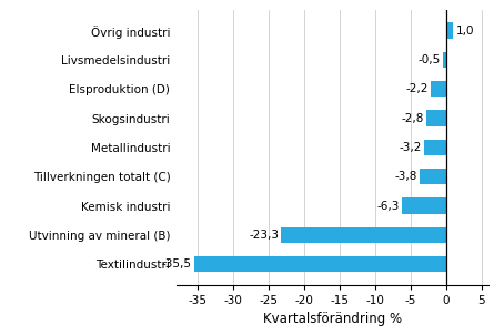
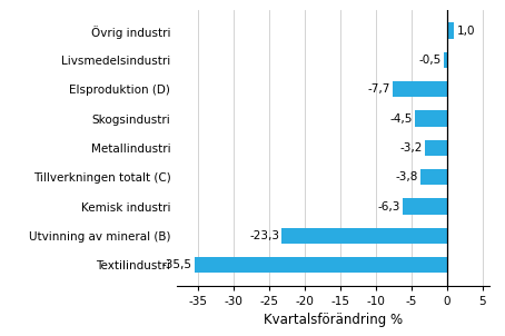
Elsproduktion (D): -2,2 -> -7,7
Skogsindustri: -2,8 -> -4,5
